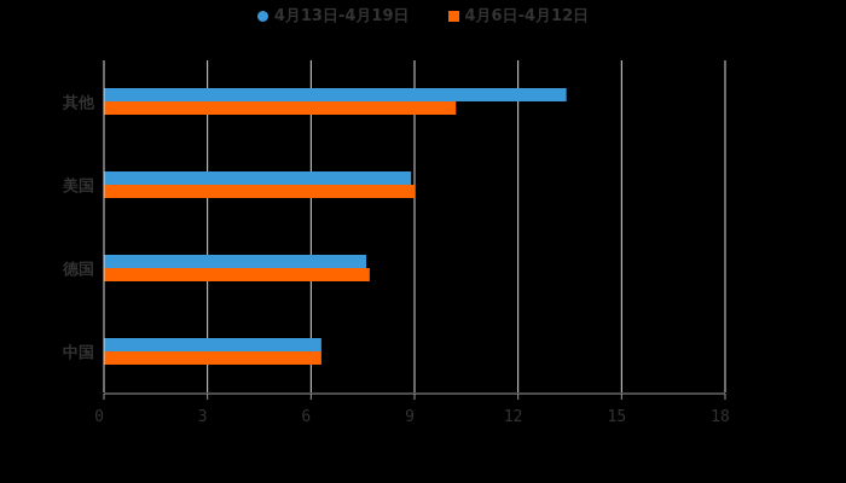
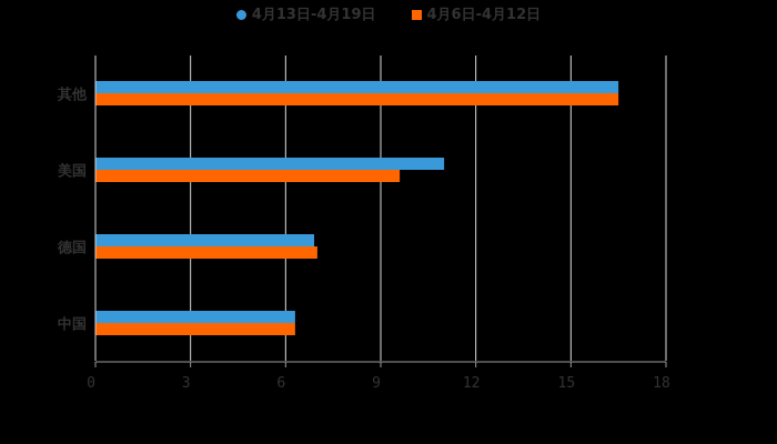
4月13日-4月19日/其他: 13.4 -> 16.5
4月6日-4月12日/其他: 10.2 -> 16.5
4月13日-4月19日/美国: 8.9 -> 11.0
4月6日-4月12日/美国: 9.0 -> 9.6
4月13日-4月19日/德国: 7.6 -> 6.9
4月6日-4月12日/德国: 7.7 -> 7.0
